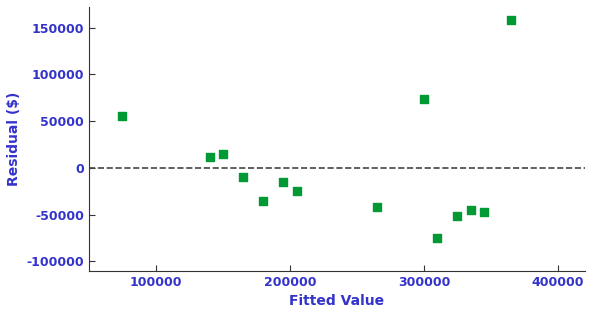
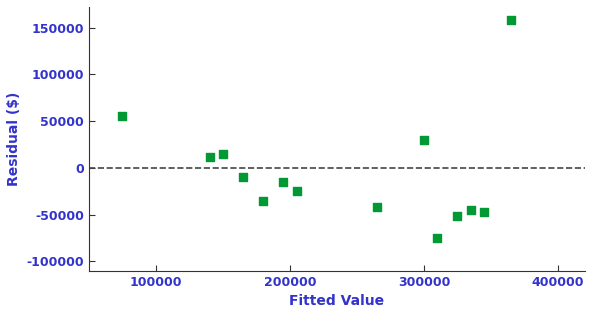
300000: 74000 -> 30000
